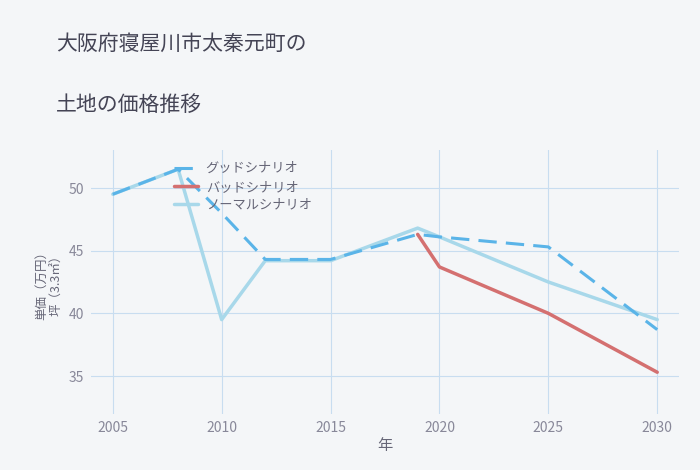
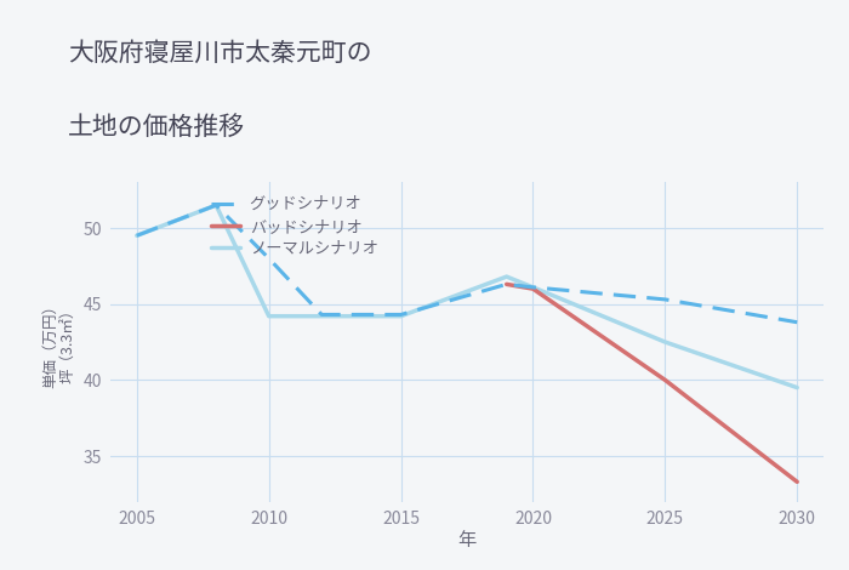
ノーマルシナリオ/2010: 39.5 -> 44.2
バッドシナリオ/2020: 43.7 -> 46.0
グッドシナリオ/2030: 38.7 -> 43.8
バッドシナリオ/2030: 35.3 -> 33.3
